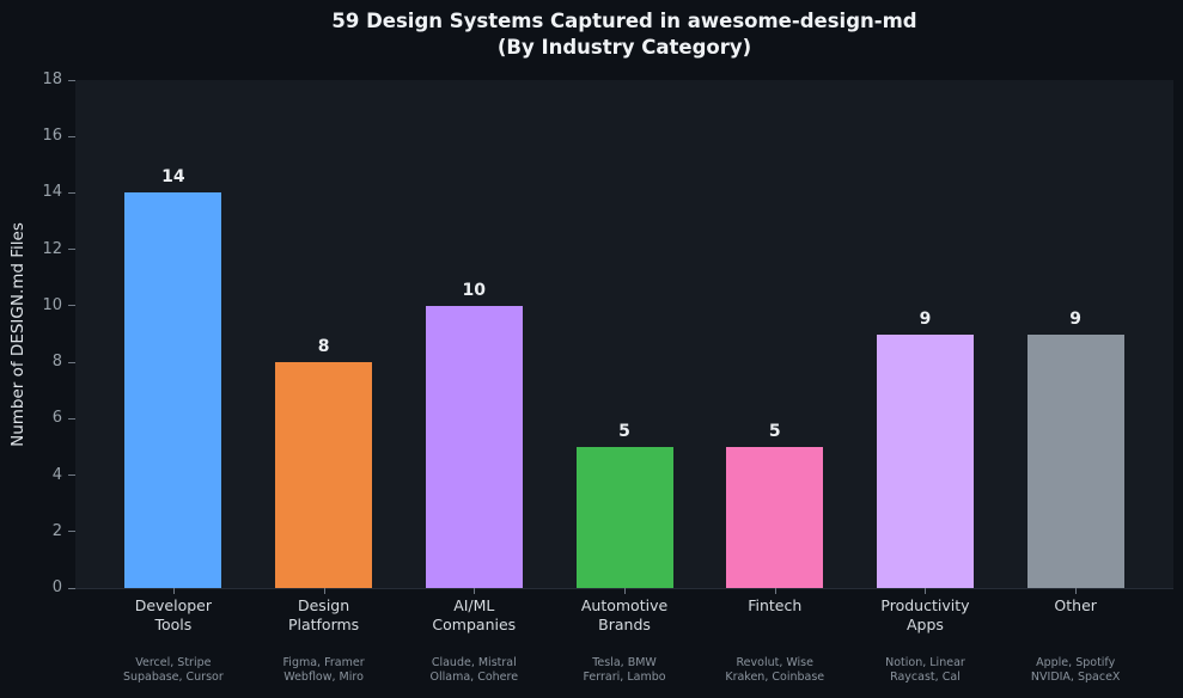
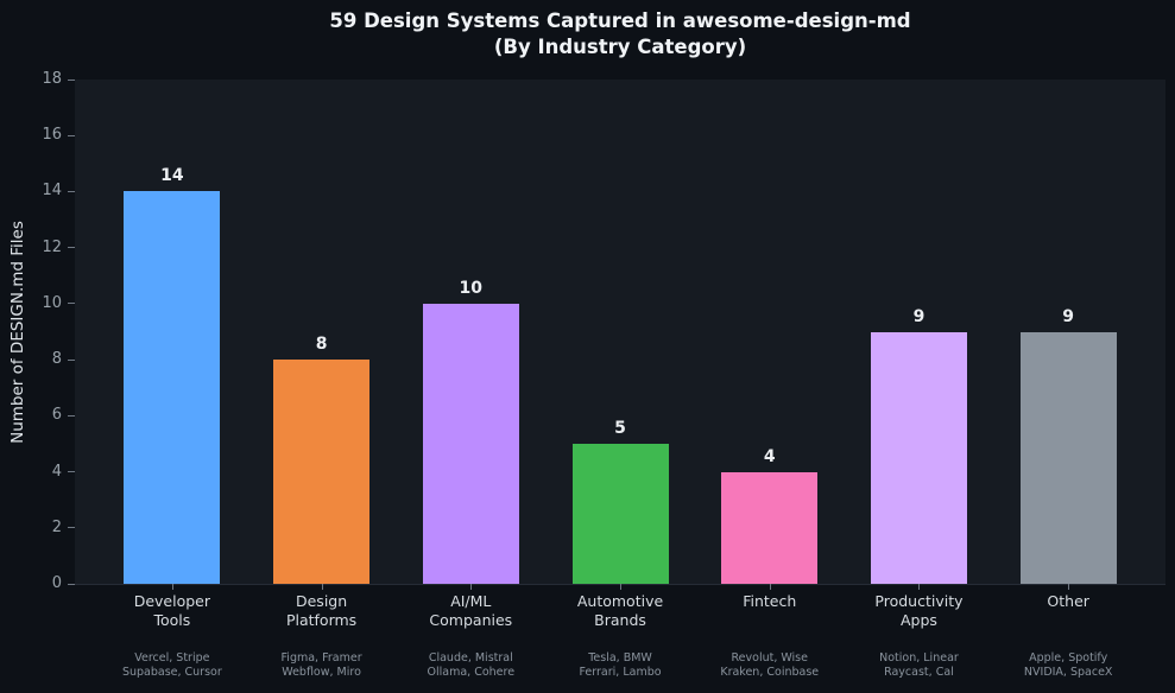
Fintech: 5 -> 4
